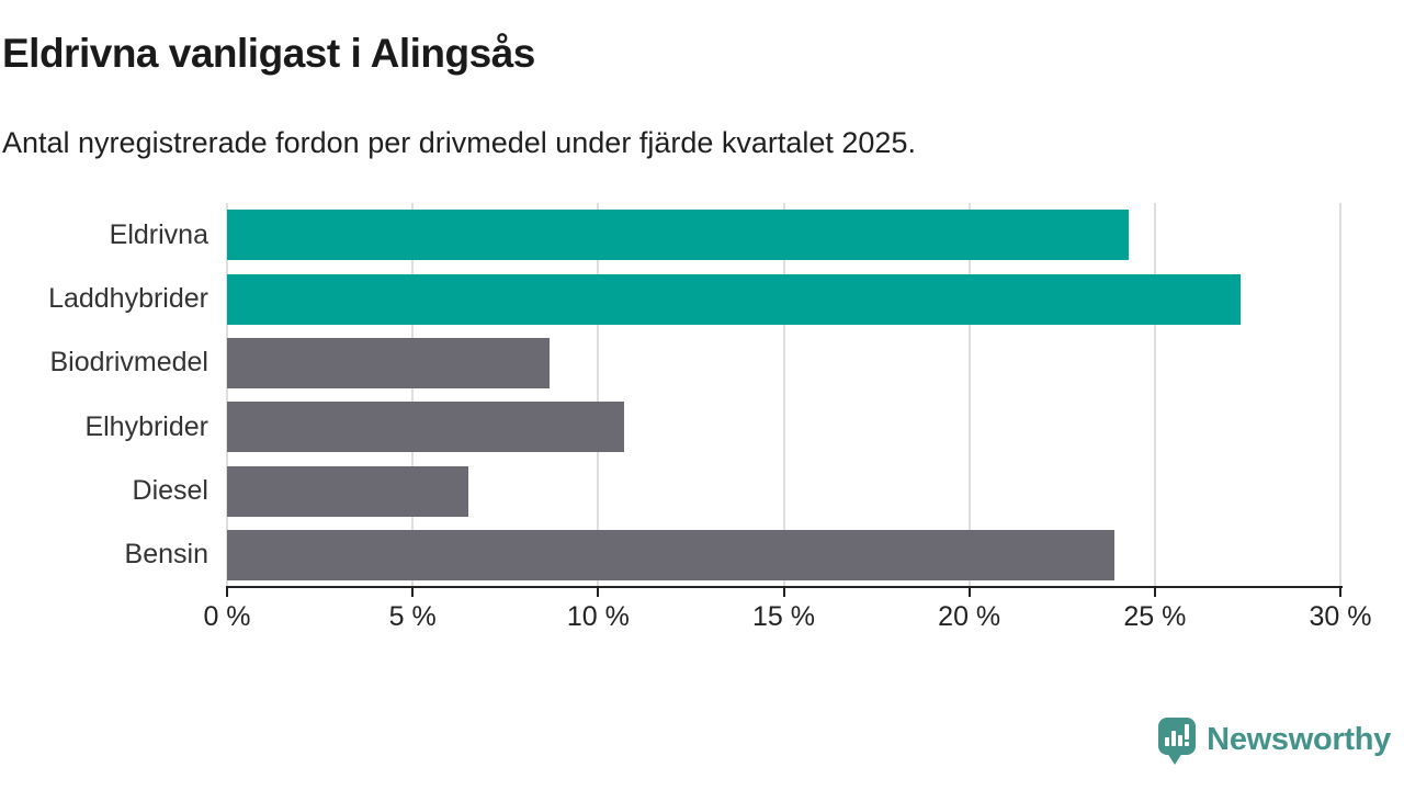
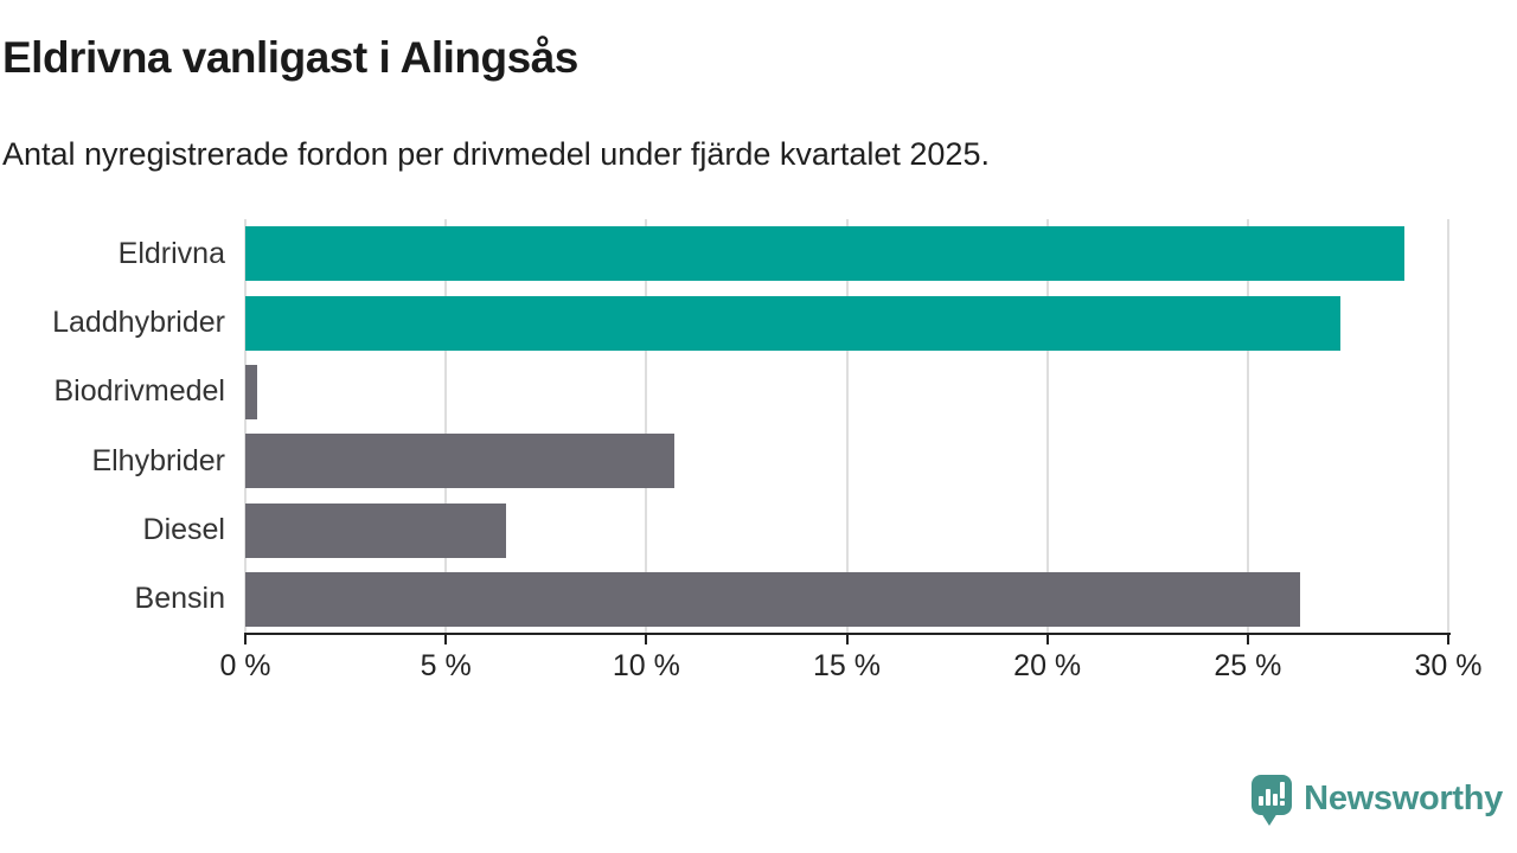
Eldrivna: 24.3% -> 28.9%
Biodrivmedel: 8.7% -> 0.3%
Bensin: 23.9% -> 26.3%
